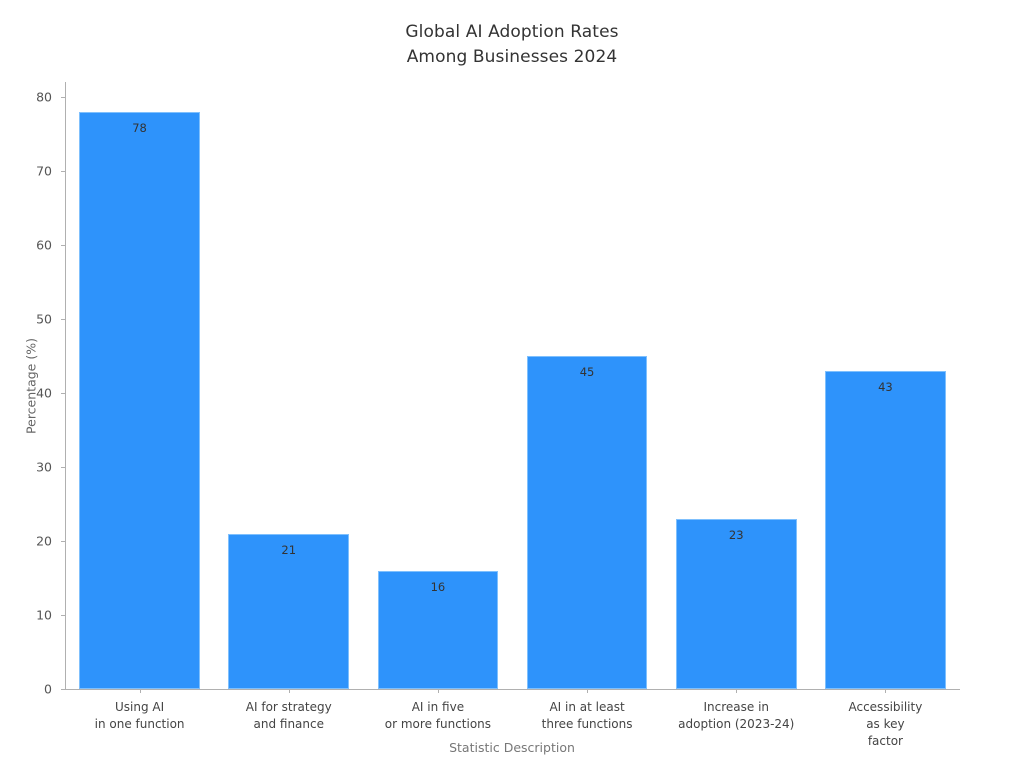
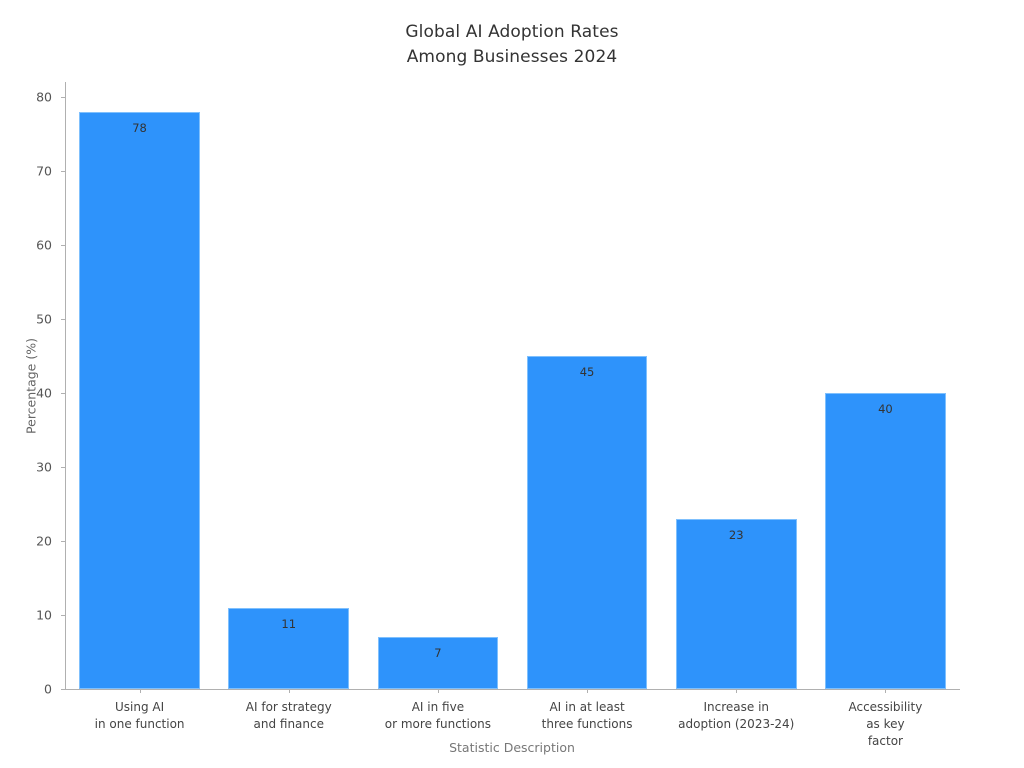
AI for strategy and finance: 21 -> 11
AI in five or more functions: 16 -> 7
Accessibility as key factor: 43 -> 40
